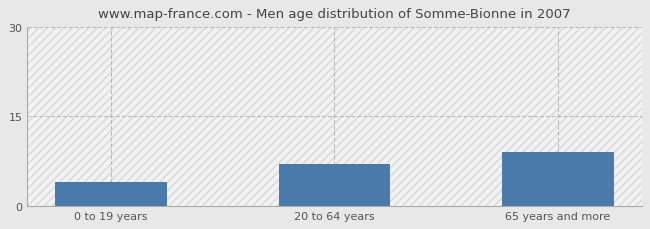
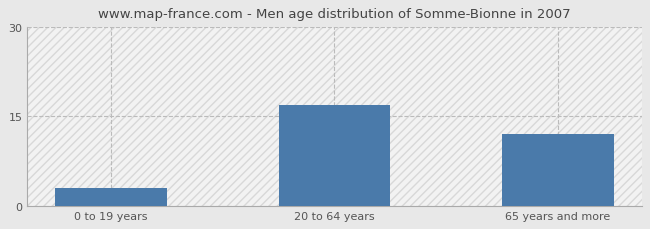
0 to 19 years: 4 -> 3
20 to 64 years: 7 -> 17
65 years and more: 9 -> 12
